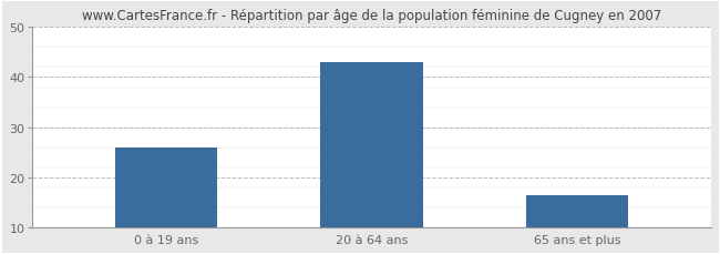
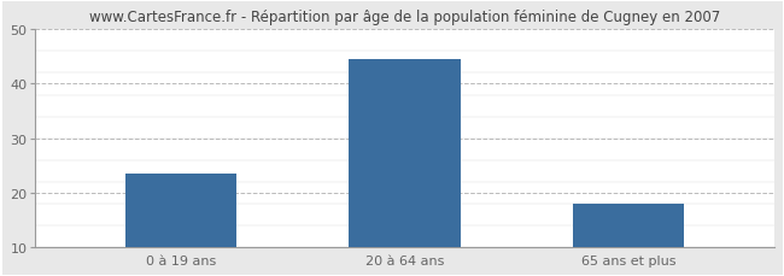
0 à 19 ans: 26.0 -> 23.5
20 à 64 ans: 43.0 -> 44.5
65 ans et plus: 16.5 -> 18.0
